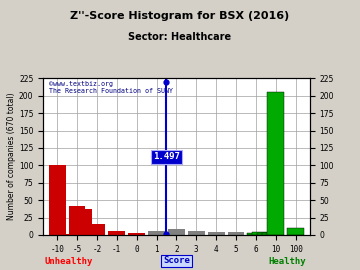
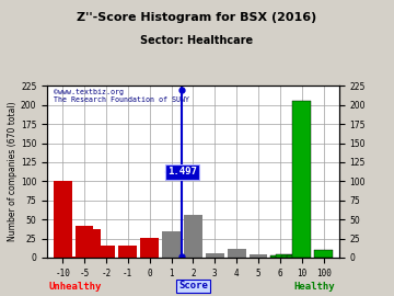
-1: 5 -> 16
0: 3 -> 26
1: 5 -> 34
2: 8 -> 56
4: 4 -> 12
